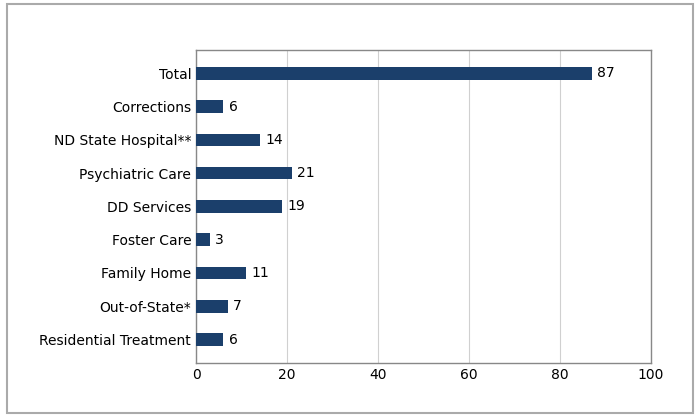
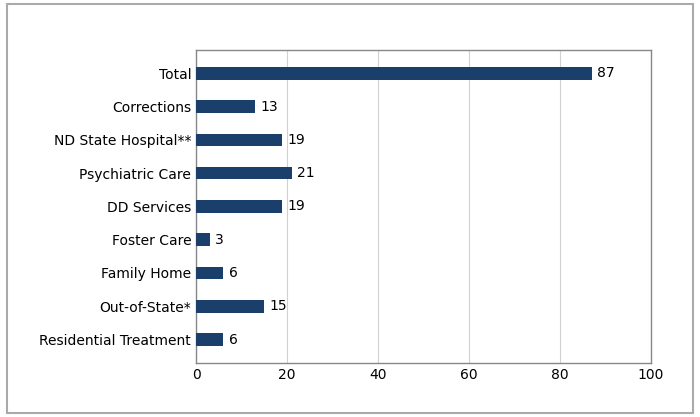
Corrections: 6 -> 13
ND State Hospital**: 14 -> 19
Family Home: 11 -> 6
Out-of-State*: 7 -> 15
